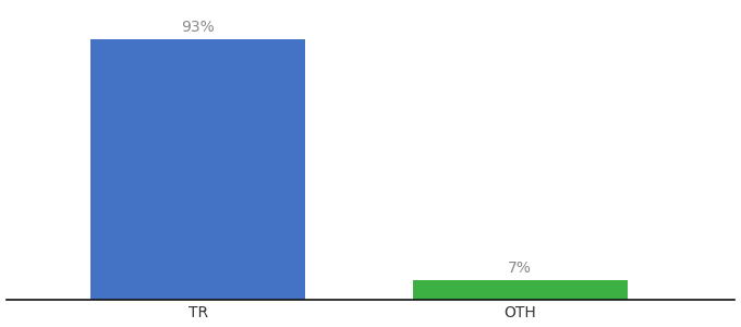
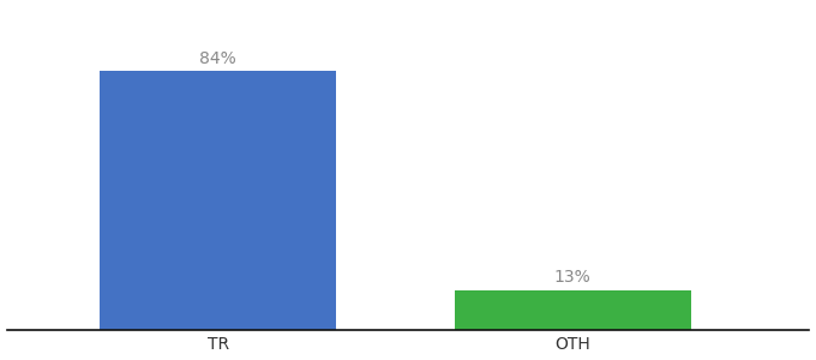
TR: 93% -> 84%
OTH: 7% -> 13%
